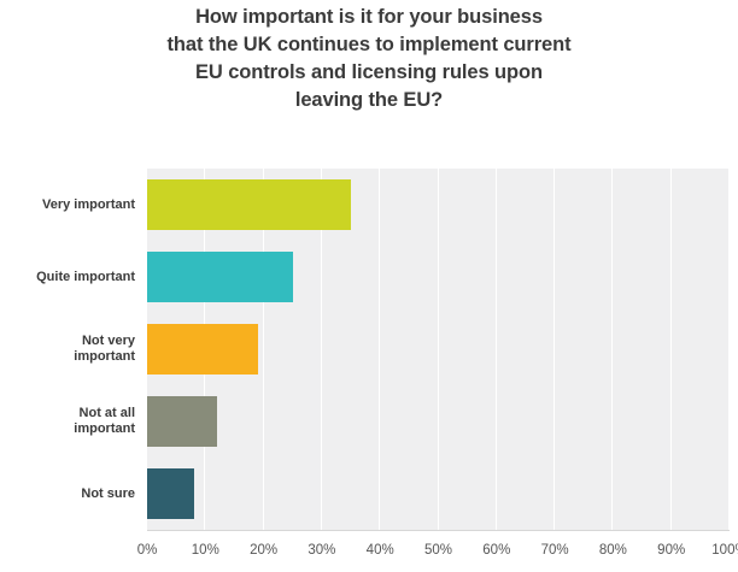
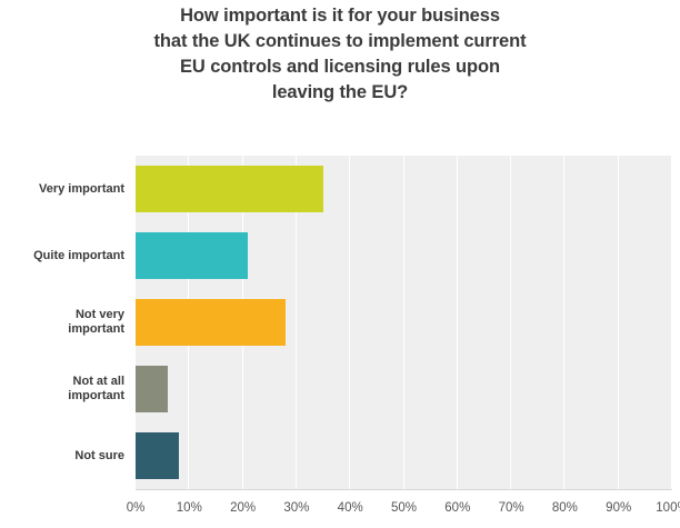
Quite important: 25% -> 21%
Not very important: 19% -> 28%
Not at all important: 12% -> 6%
